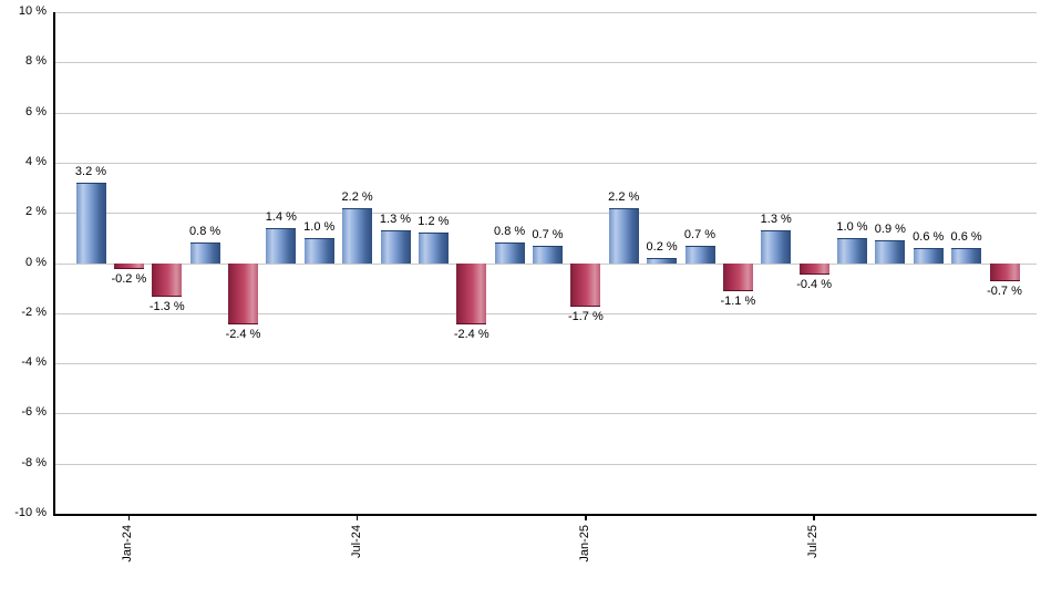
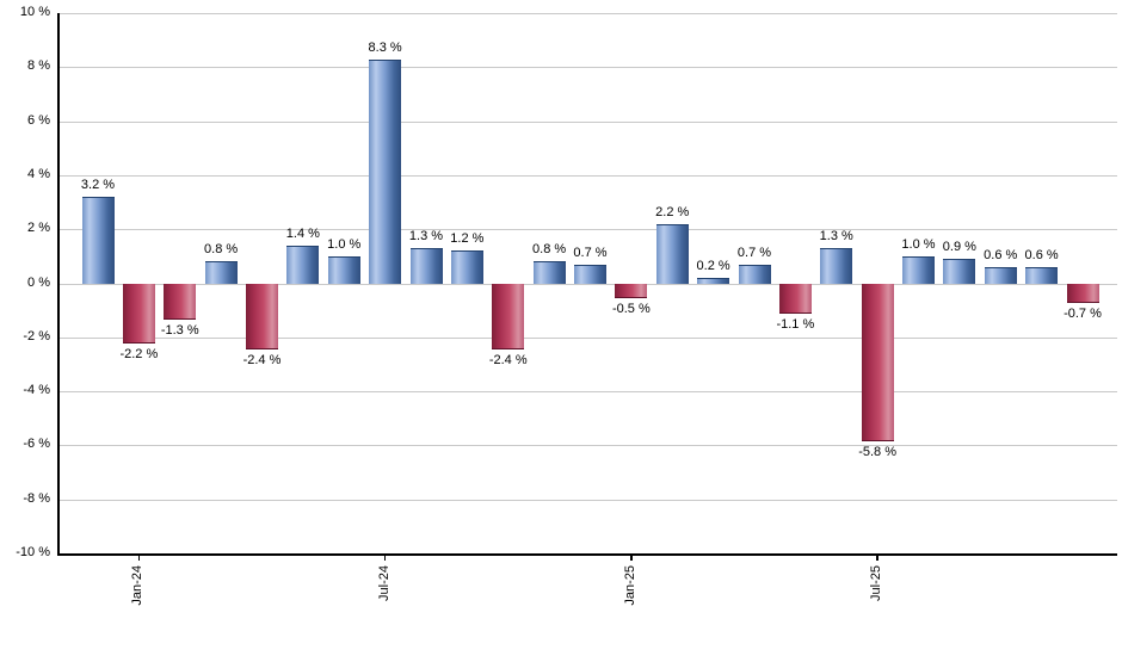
Jan-24: -0.2 -> -2.2
Jul-24: 2.2 -> 8.3
Jan-25: -1.7 -> -0.5
Jul-25: -0.4 -> -5.8
